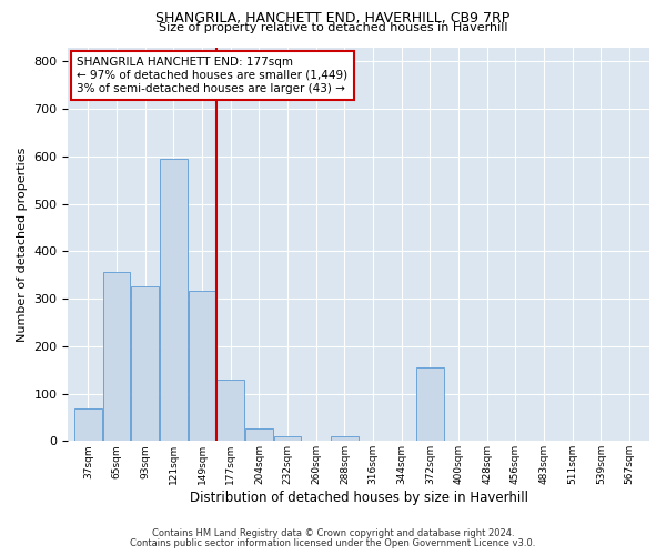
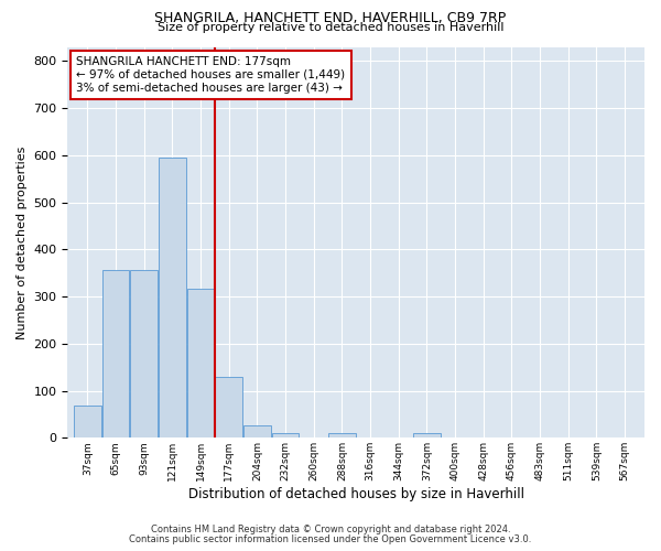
93sqm: 325 -> 357
372sqm: 155 -> 10
